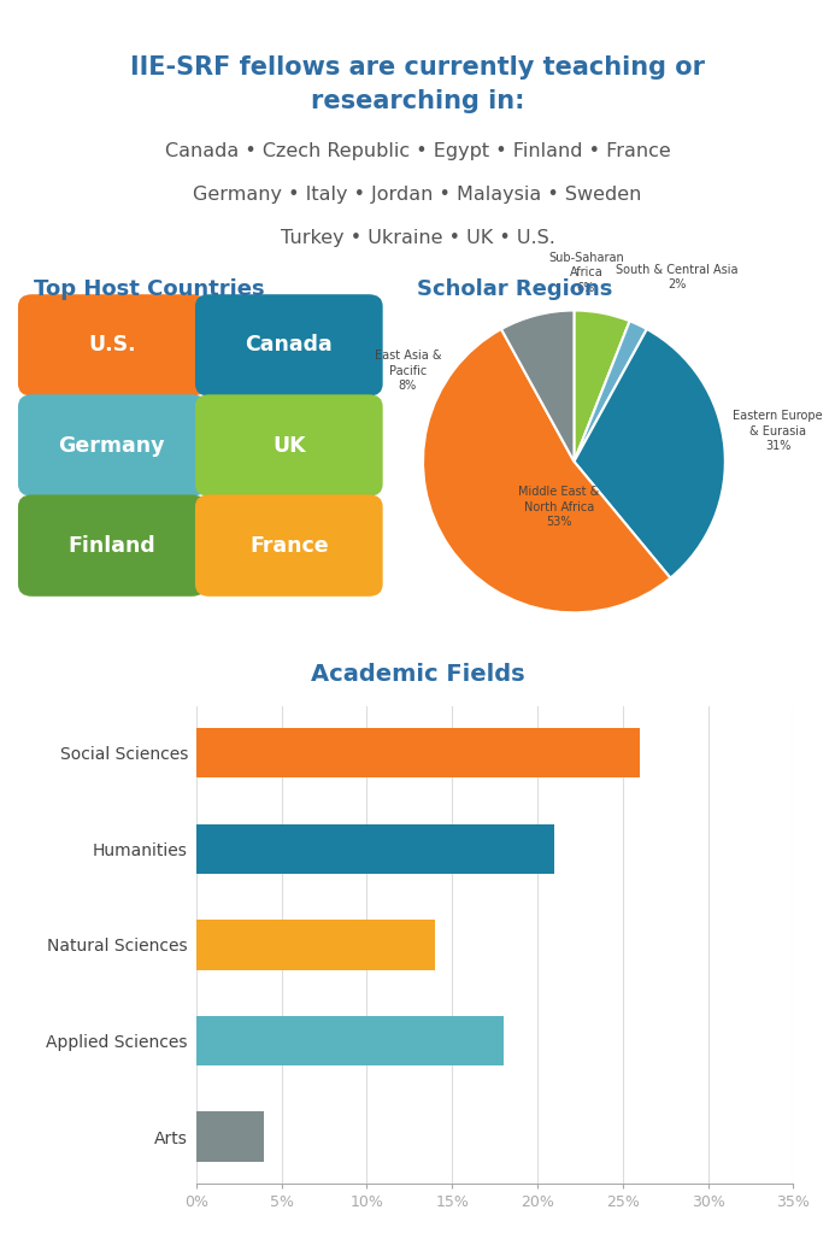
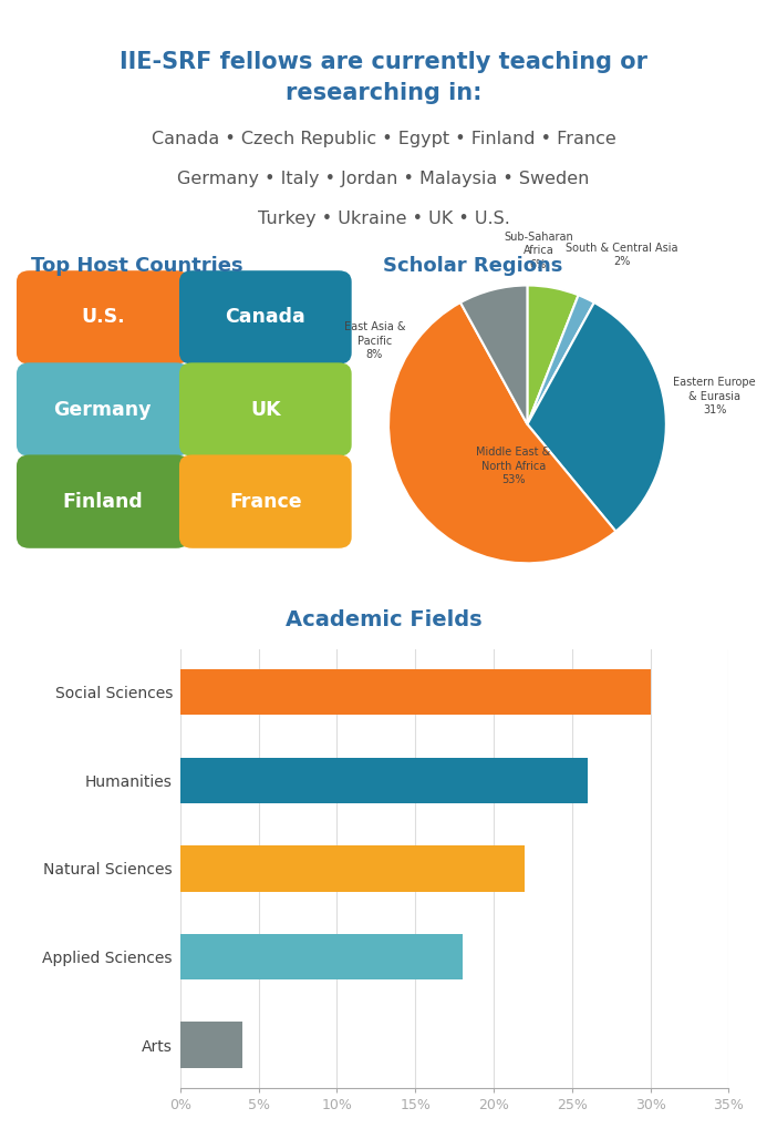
Social Sciences: 26% -> 30%
Humanities: 21% -> 26%
Natural Sciences: 14% -> 22%
